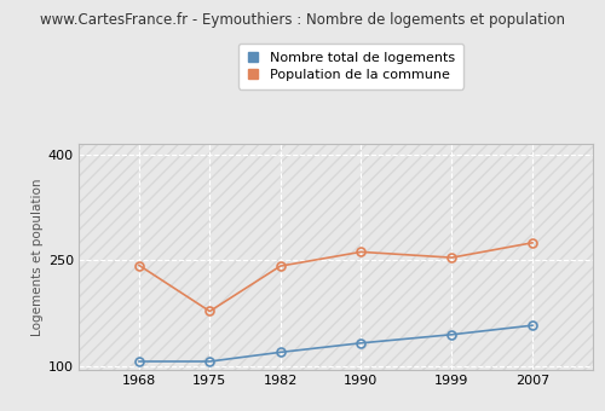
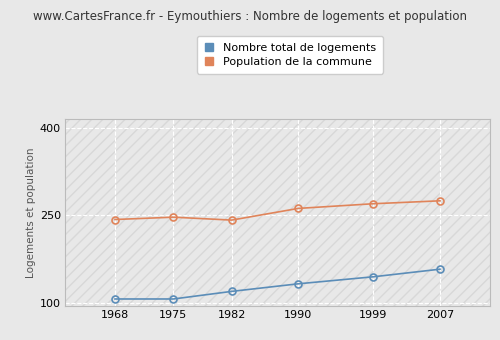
Population de la commune/1975: 178 -> 247
Population de la commune/1999: 254 -> 270
